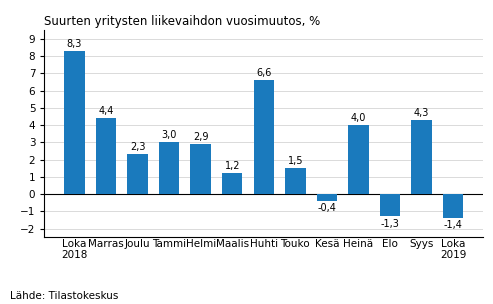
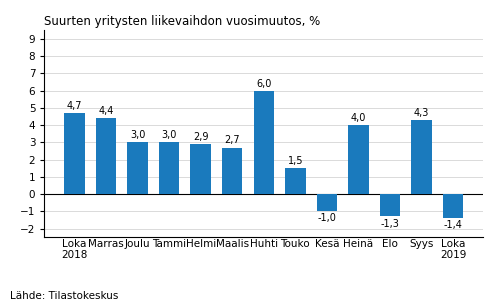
Loka 2018: 8,3 -> 4,7
Joulu: 2,3 -> 3,0
Maalis: 1,2 -> 2,7
Huhti: 6,6 -> 6,0
Kesä: -0,4 -> -1,0
